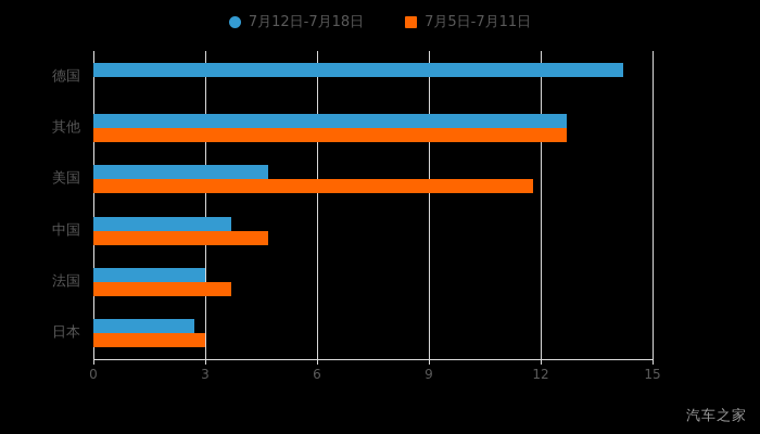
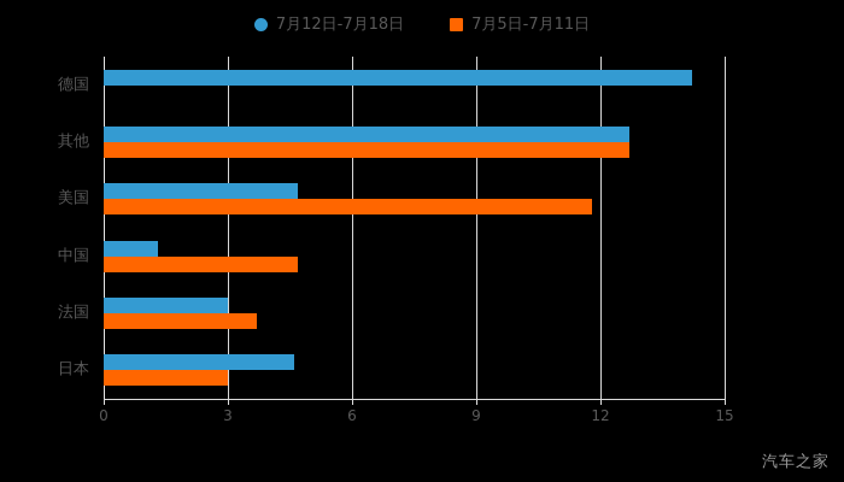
7月12日-7月18日/中国: 3.7 -> 1.3
7月12日-7月18日/日本: 2.7 -> 4.6
